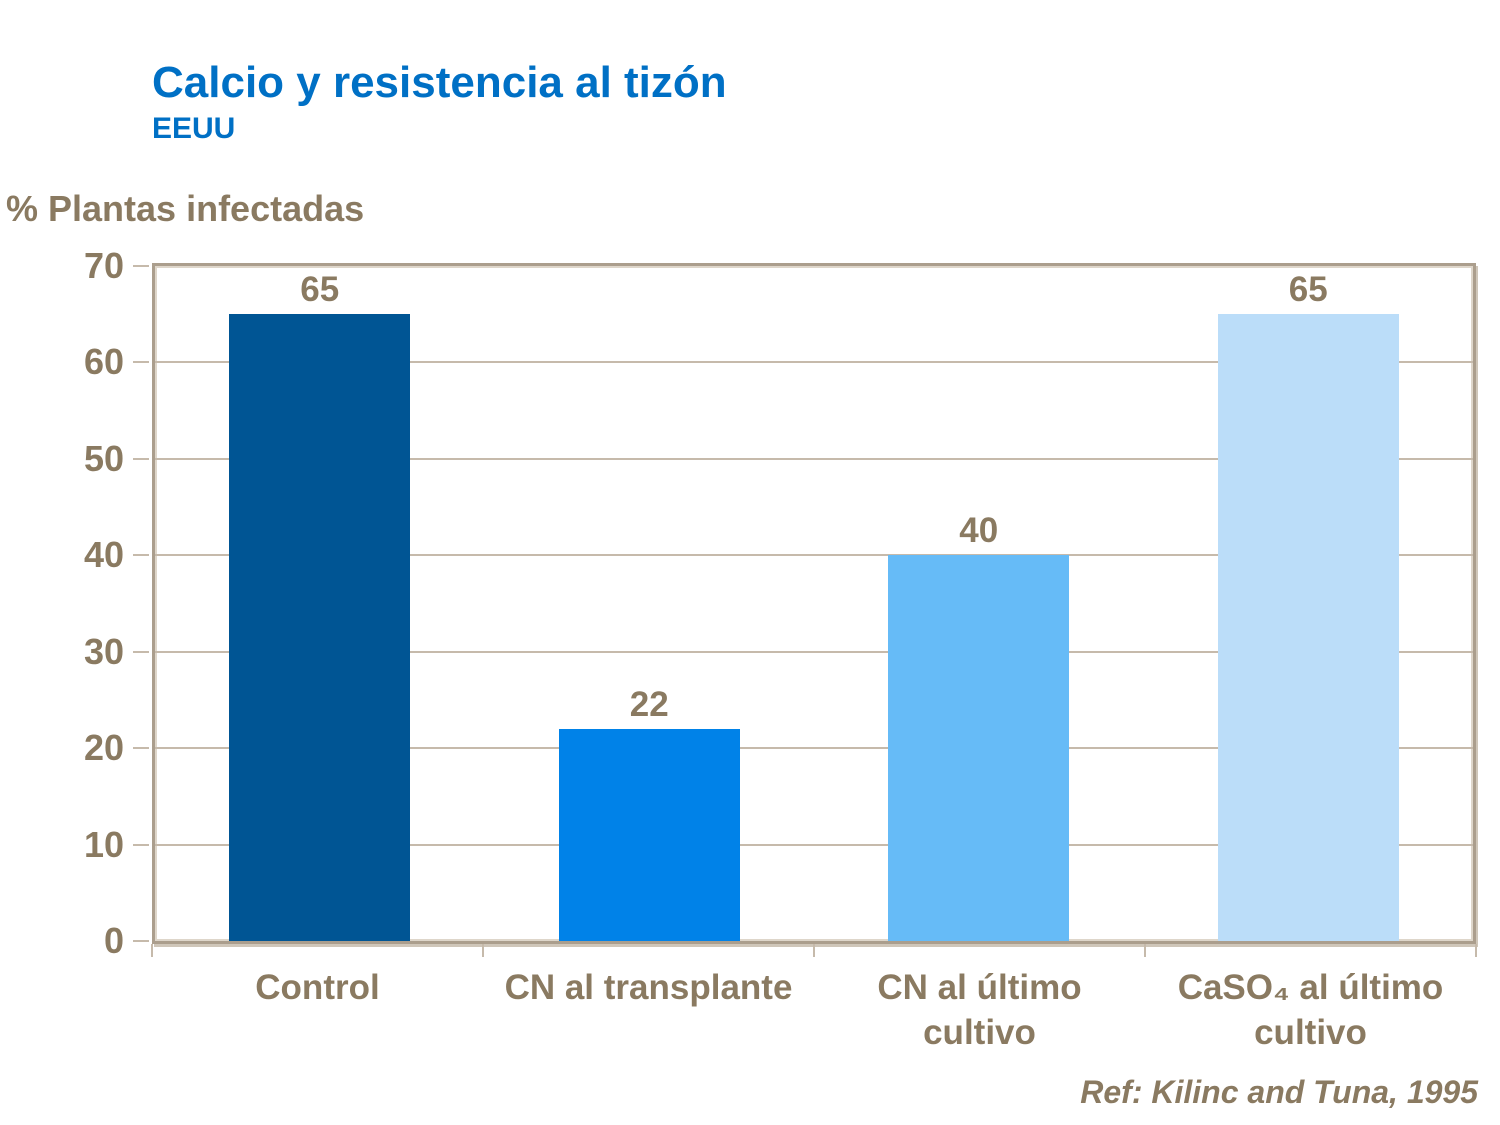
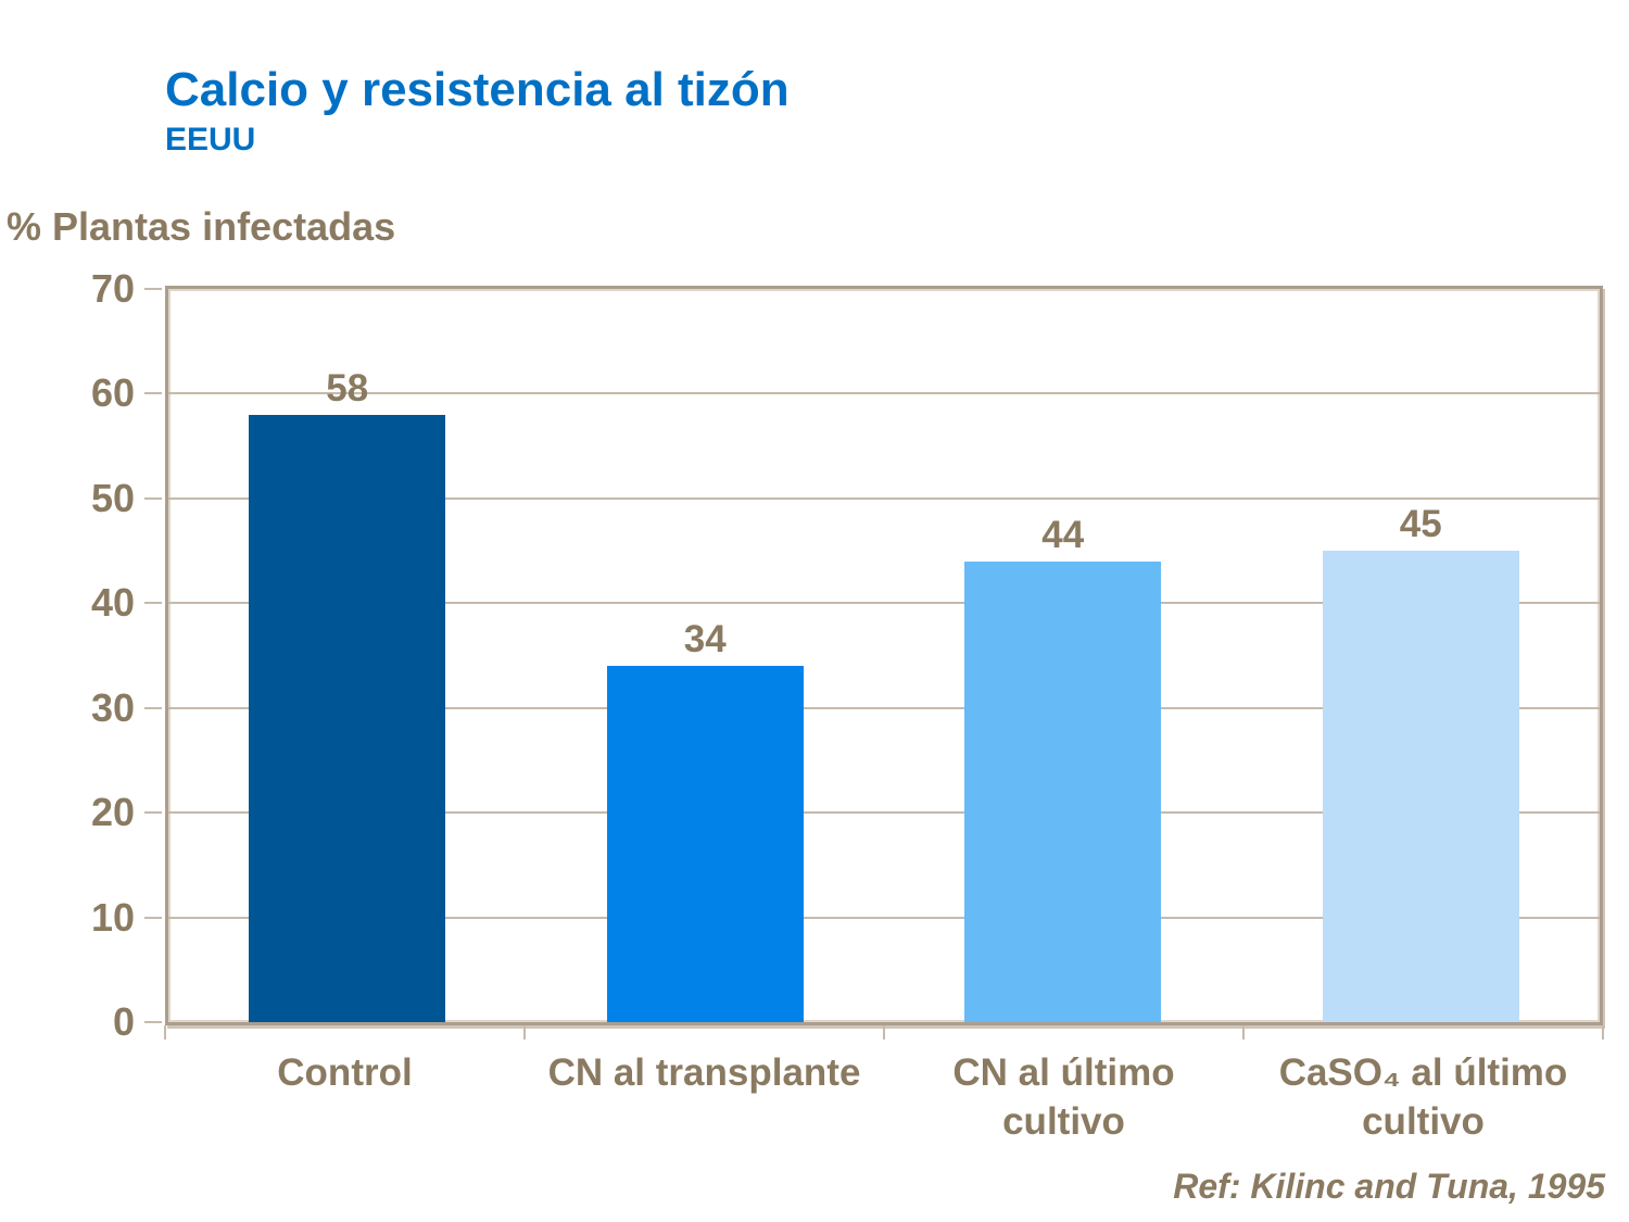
Control: 65 -> 58
CN al transplante: 22 -> 34
CN al último cultivo: 40 -> 44
CaSO₄ al último cultivo: 65 -> 45
